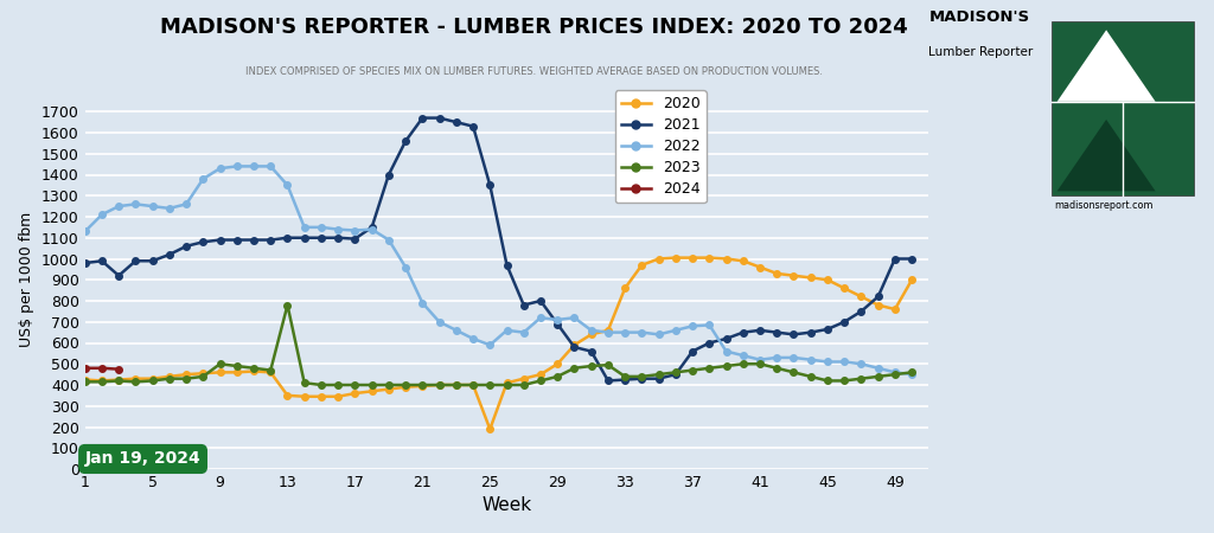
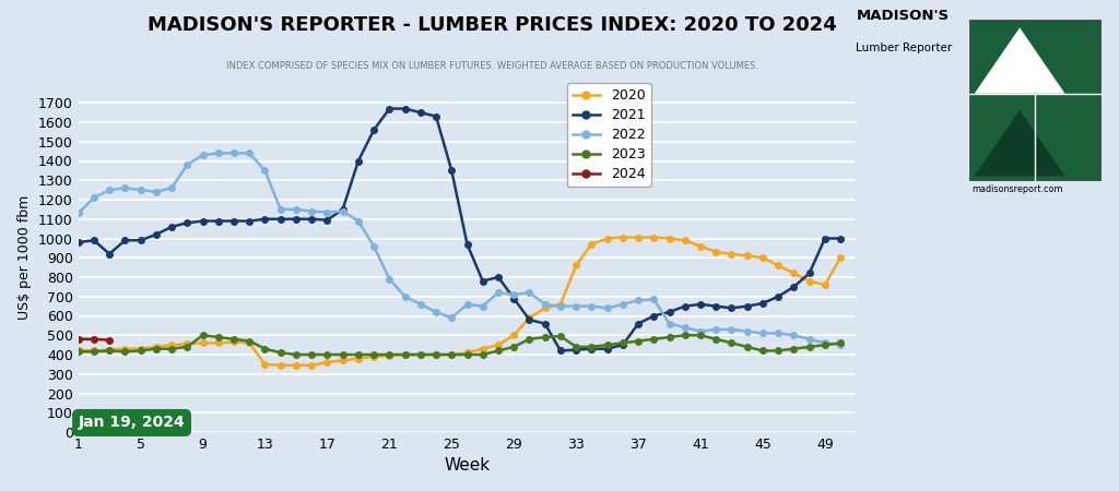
2023/13: 780 -> 430
2020/25: 190 -> 400
